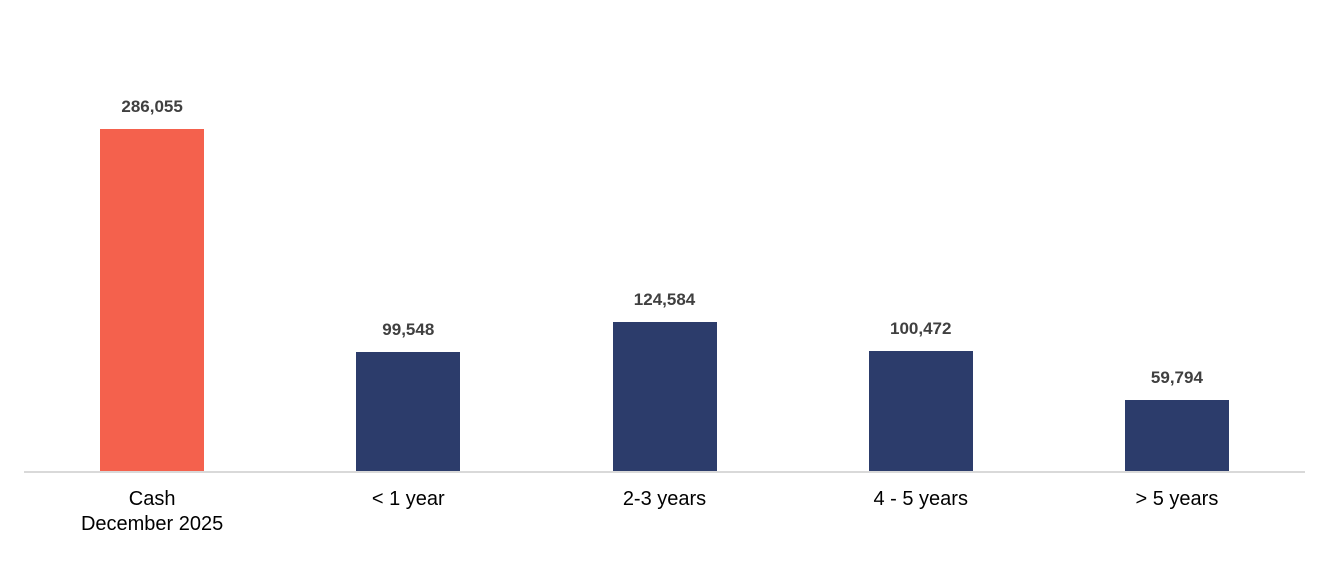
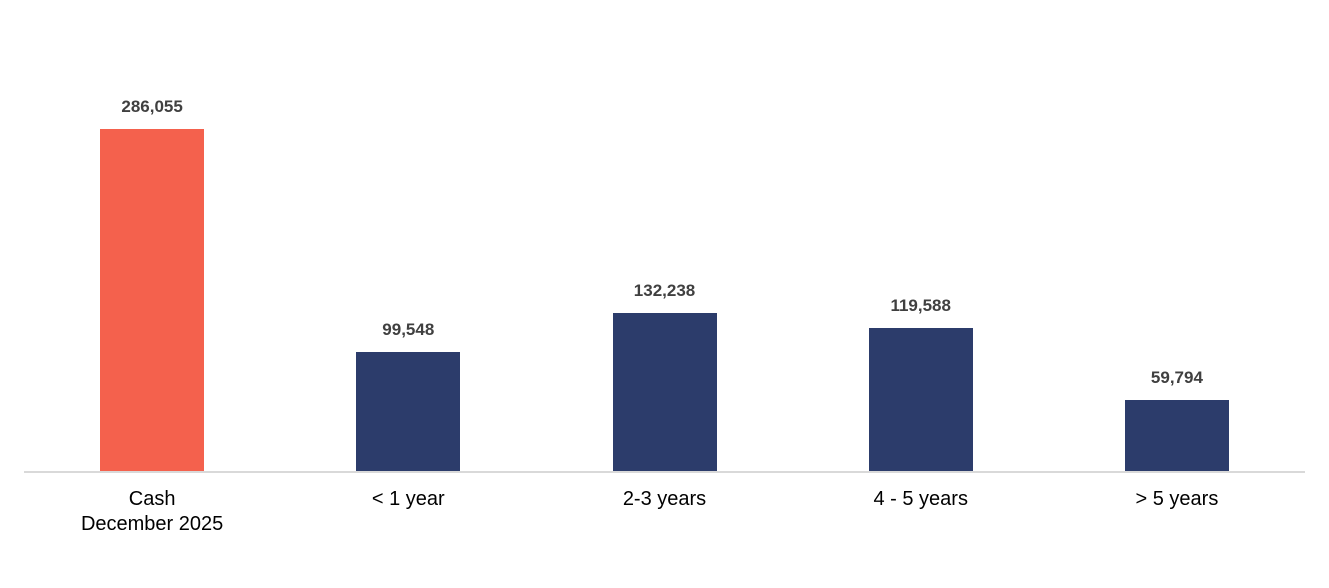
2-3 years: 124,584 -> 132,238
4 - 5 years: 100,472 -> 119,588
